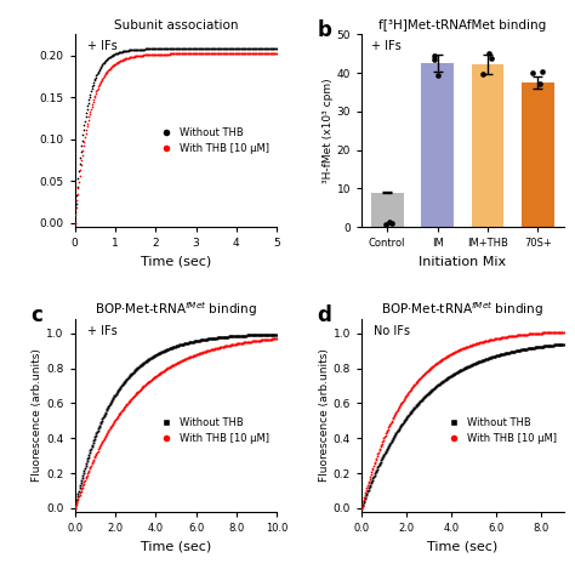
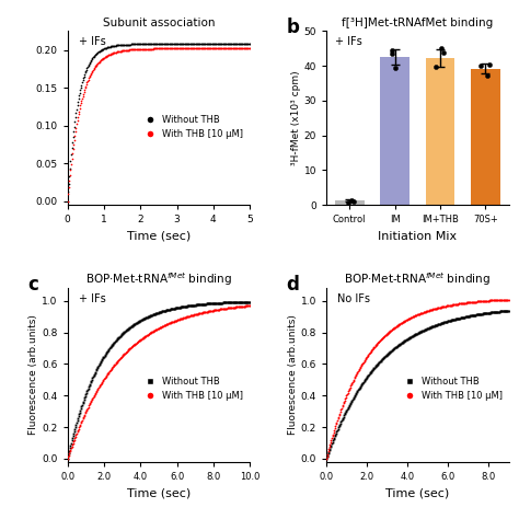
f[³H]Met-tRNAfMet binding/Control: 9.0 -> 1.2
f[³H]Met-tRNAfMet binding/70S+: 37.5 -> 39.2
